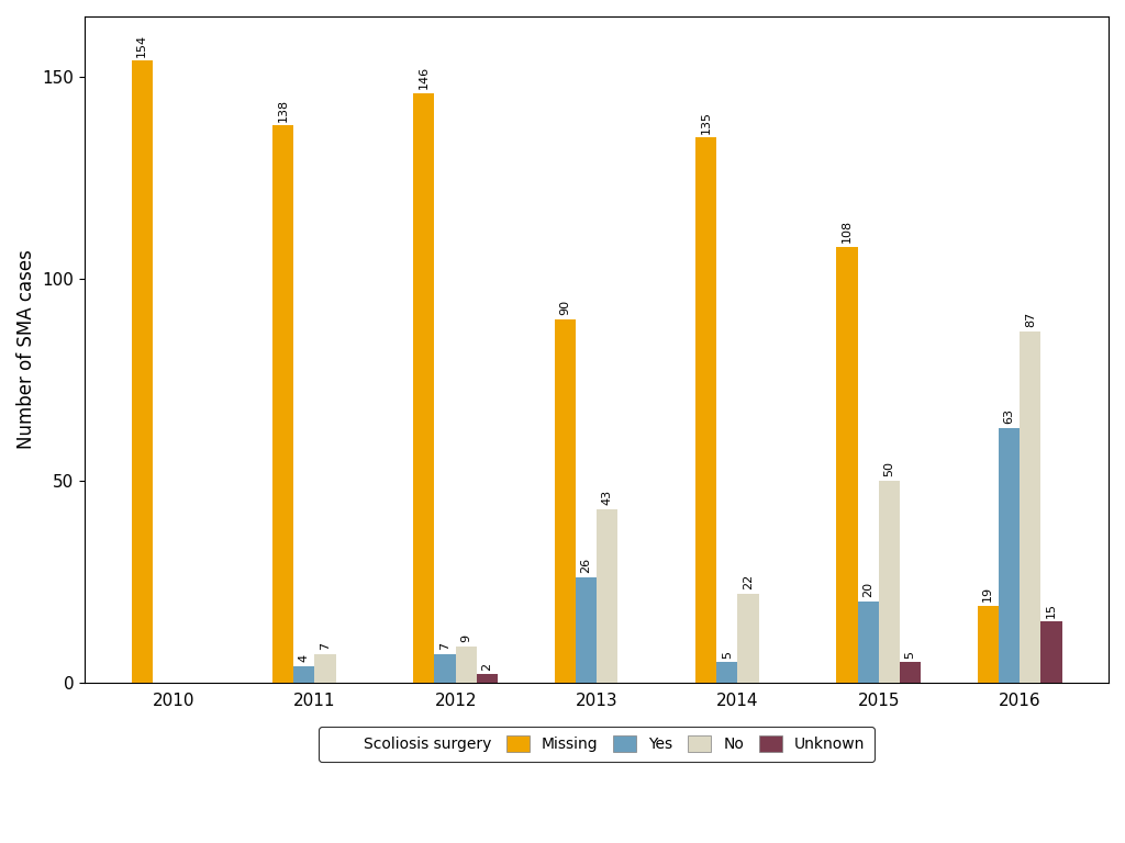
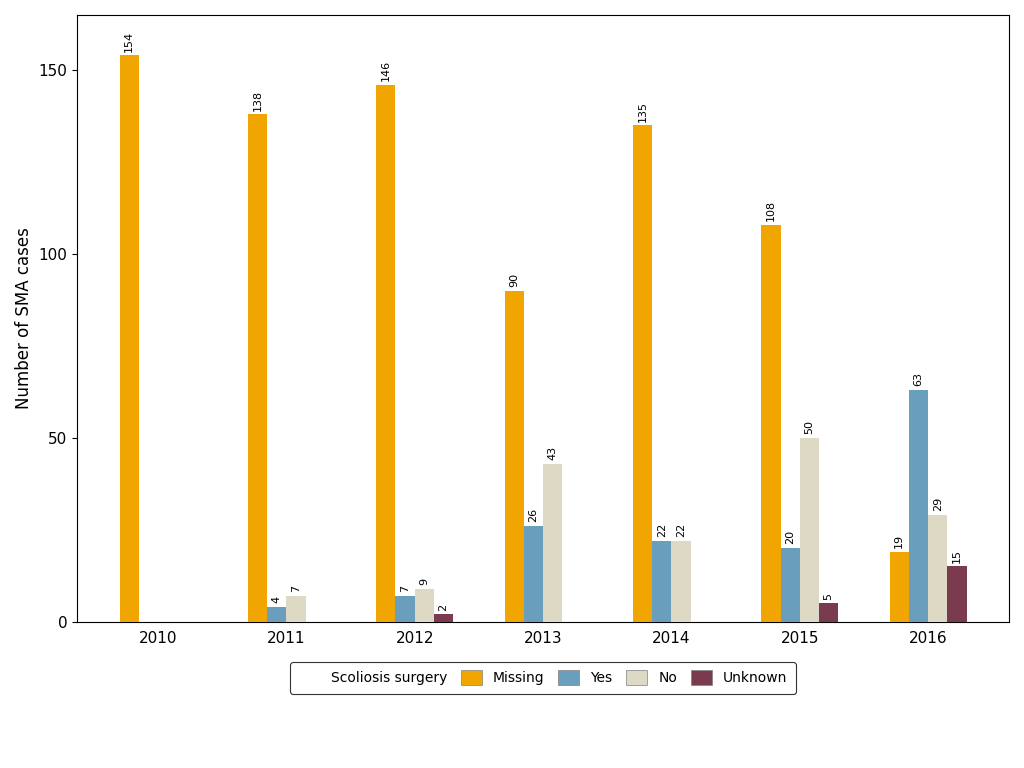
Yes/2014: 5 -> 22
No/2016: 87 -> 29
